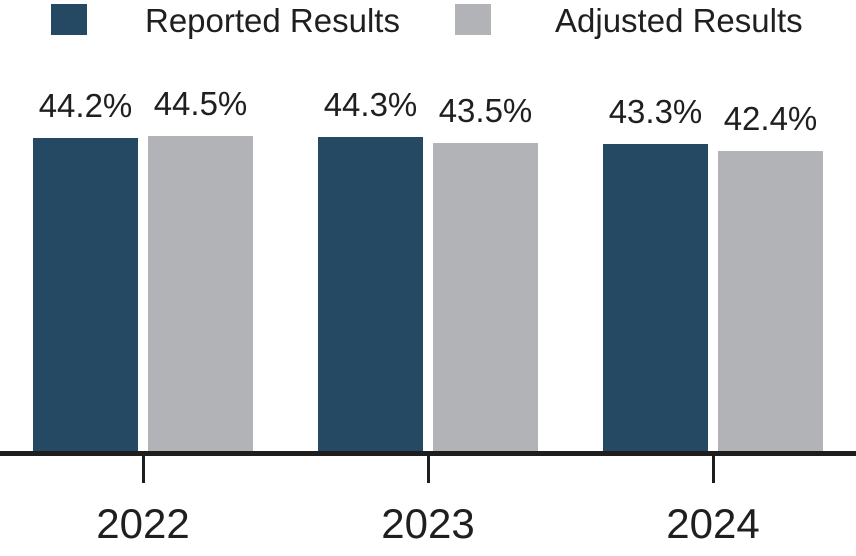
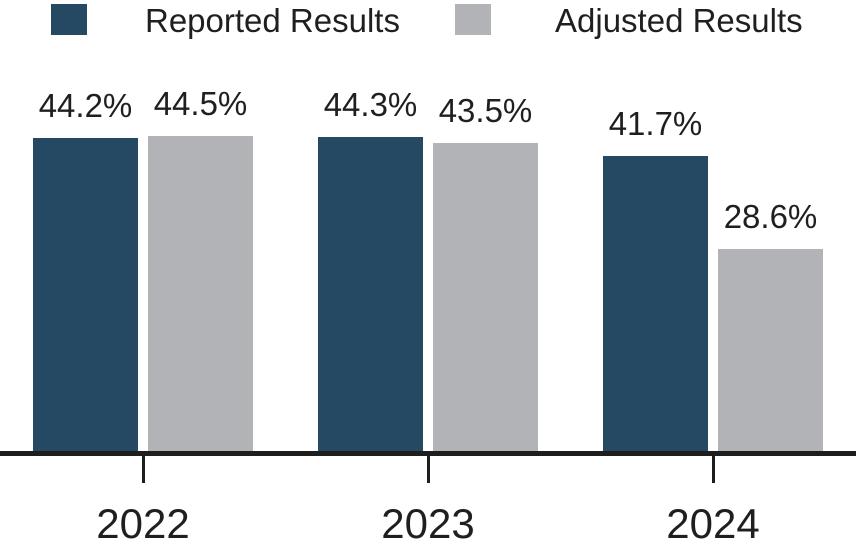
Reported Results/2024: 43.3% -> 41.7%
Adjusted Results/2024: 42.4% -> 28.6%
